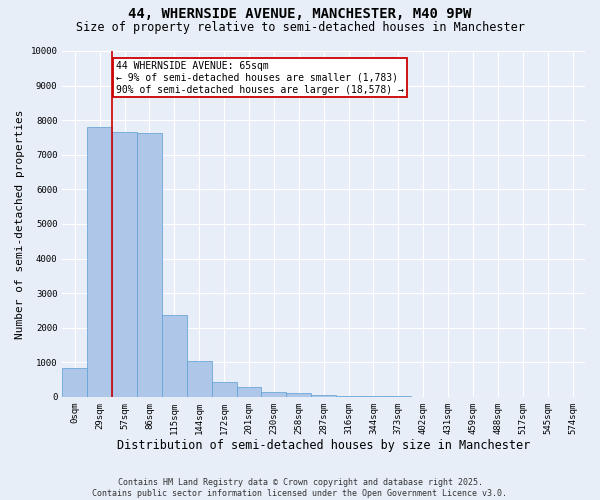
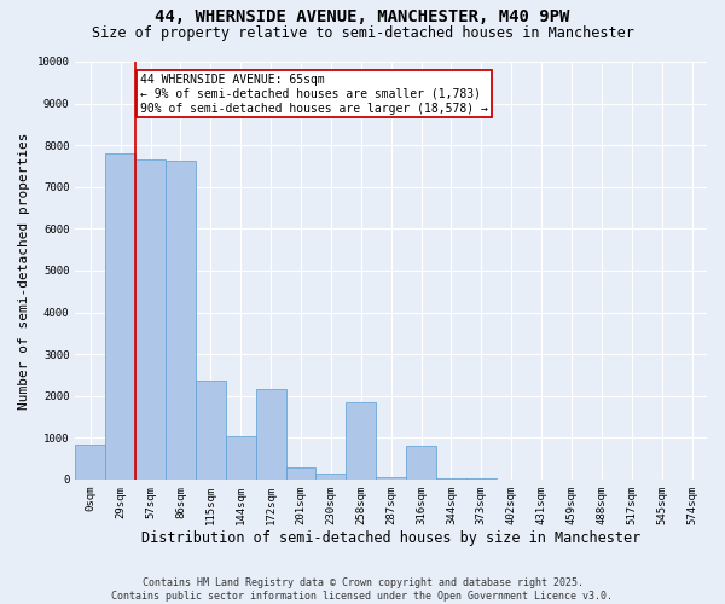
172sqm: 430 -> 2150
258sqm: 110 -> 1850
316sqm: 30 -> 800
